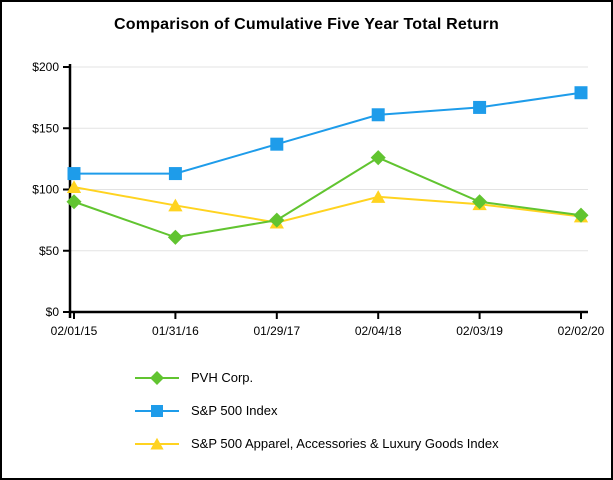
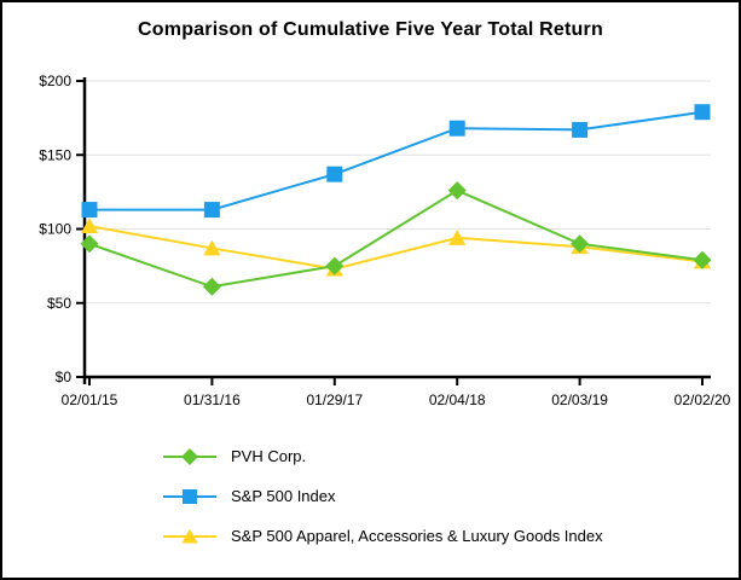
S&P 500 Index/02/04/18: $161 -> $168
